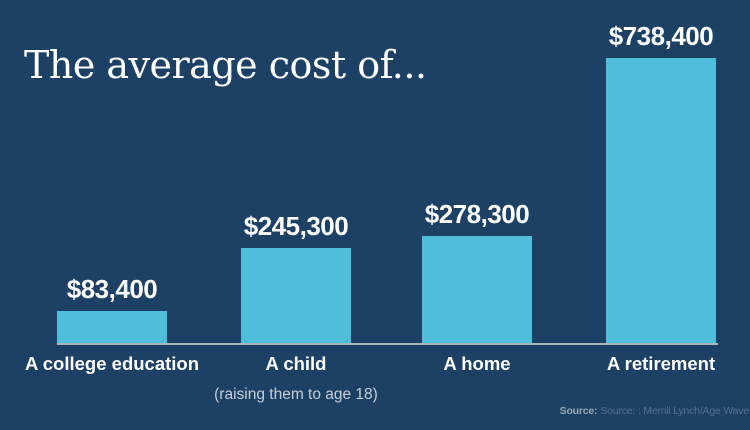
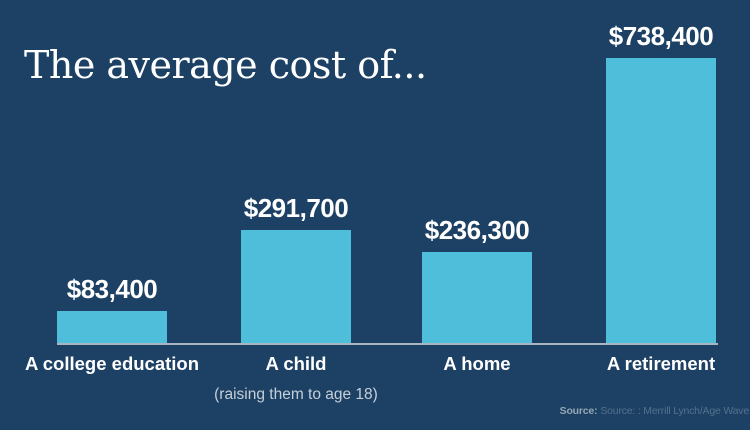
A child: $245,300 -> $291,700
A home: $278,300 -> $236,300
